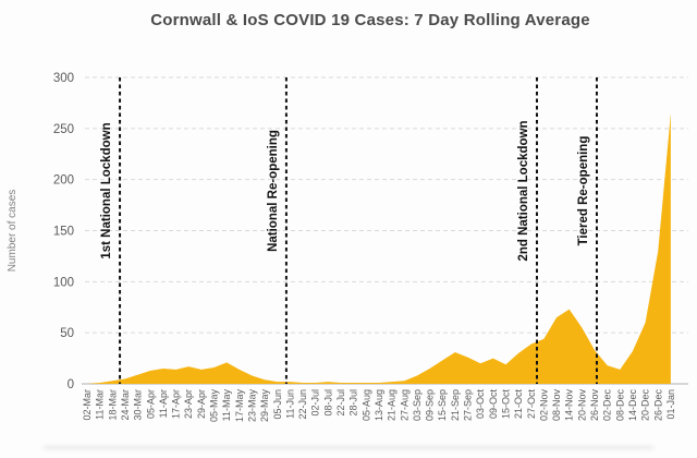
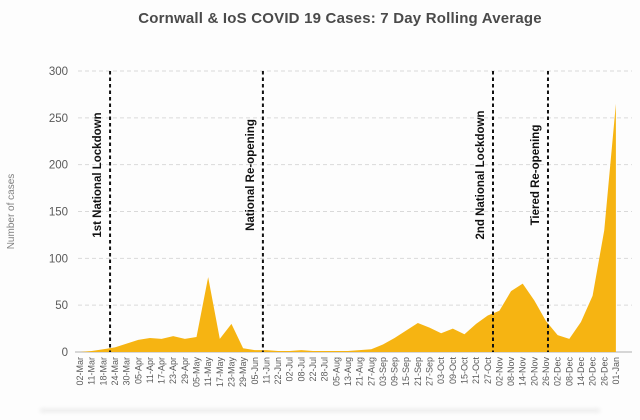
11-May: 20 -> 80
23-May: 10 -> 30
